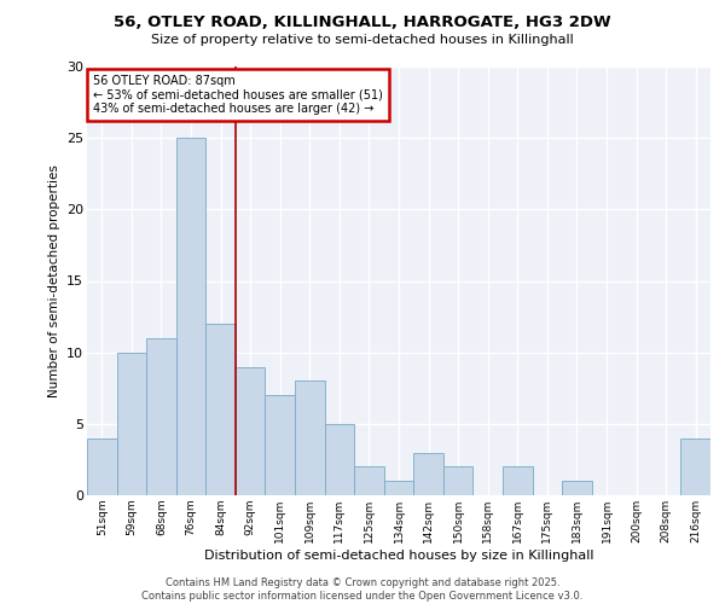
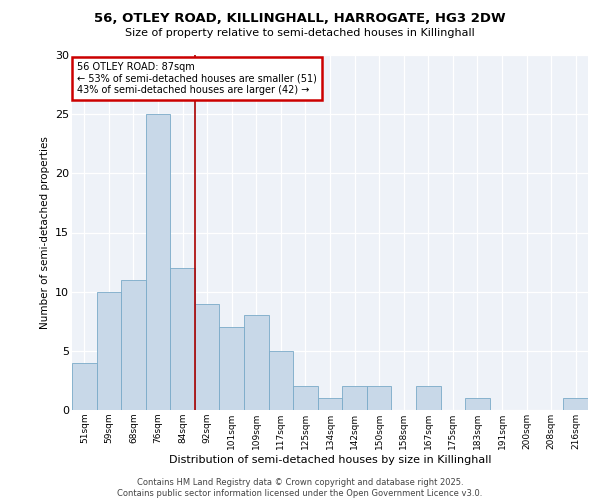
142sqm: 3 -> 2
216sqm: 4 -> 1
